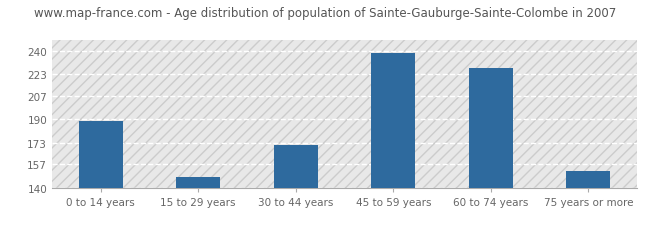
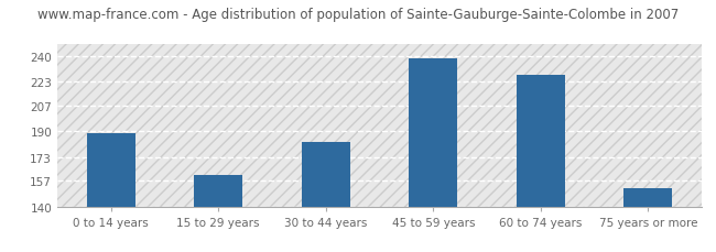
15 to 29 years: 148 -> 161
30 to 44 years: 171 -> 183
